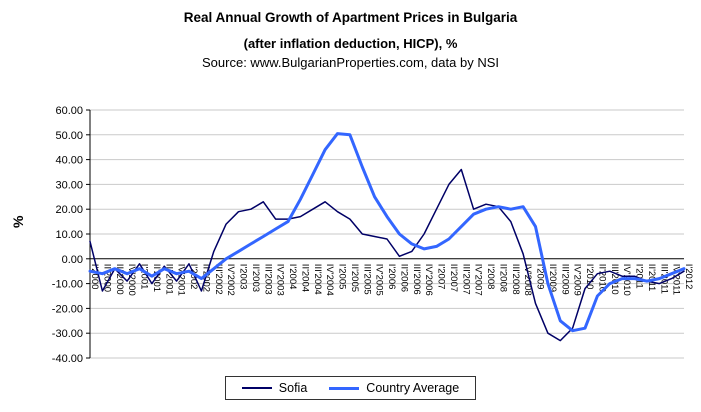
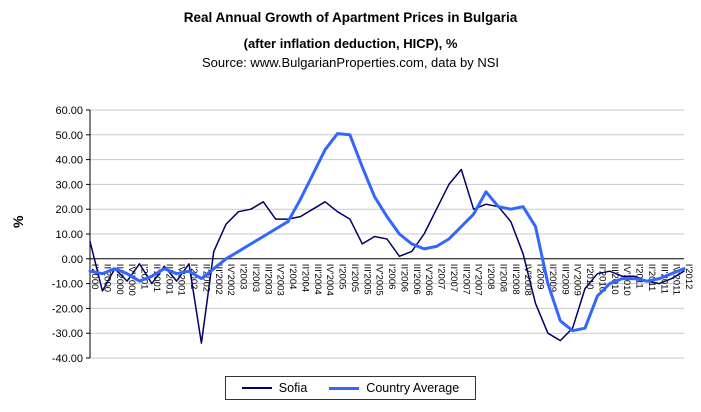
Country Average/I'2001: -4 -> -9
Sofia/II'2002: -13 -> -34
Sofia/III'2005: 10 -> 6
Country Average/I'2008: 20 -> 27
